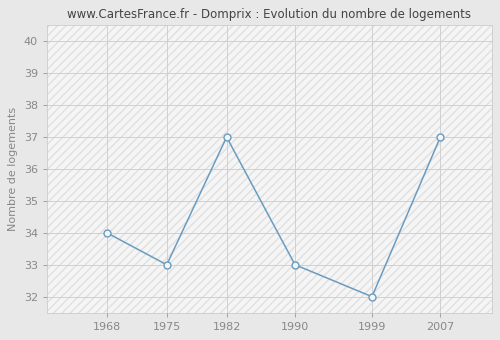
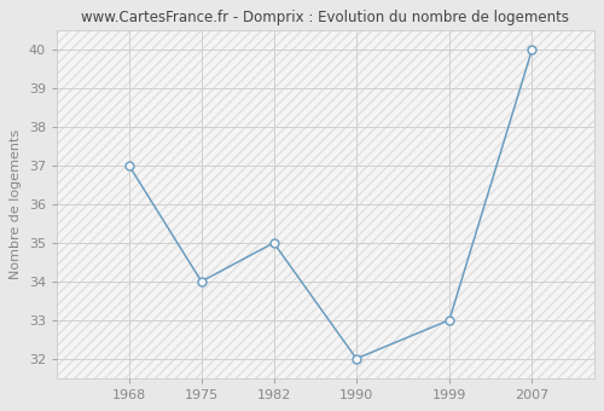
1968: 34 -> 37
1975: 33 -> 34
1982: 37 -> 35
1990: 33 -> 32
1999: 32 -> 33
2007: 37 -> 40
